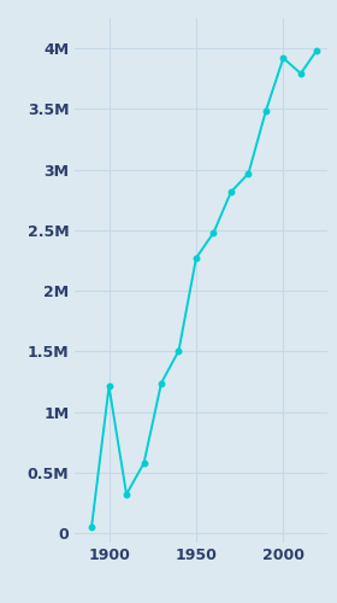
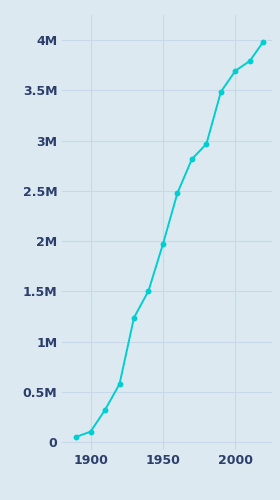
1900: 1.21M -> 0.10M
1950: 2.27M -> 1.97M
2000: 3.92M -> 3.69M
